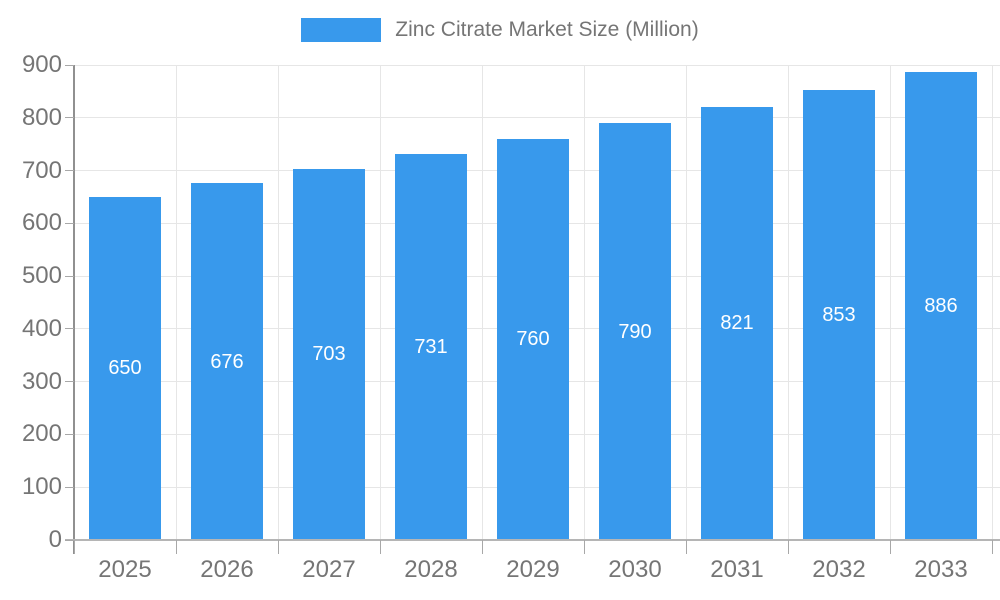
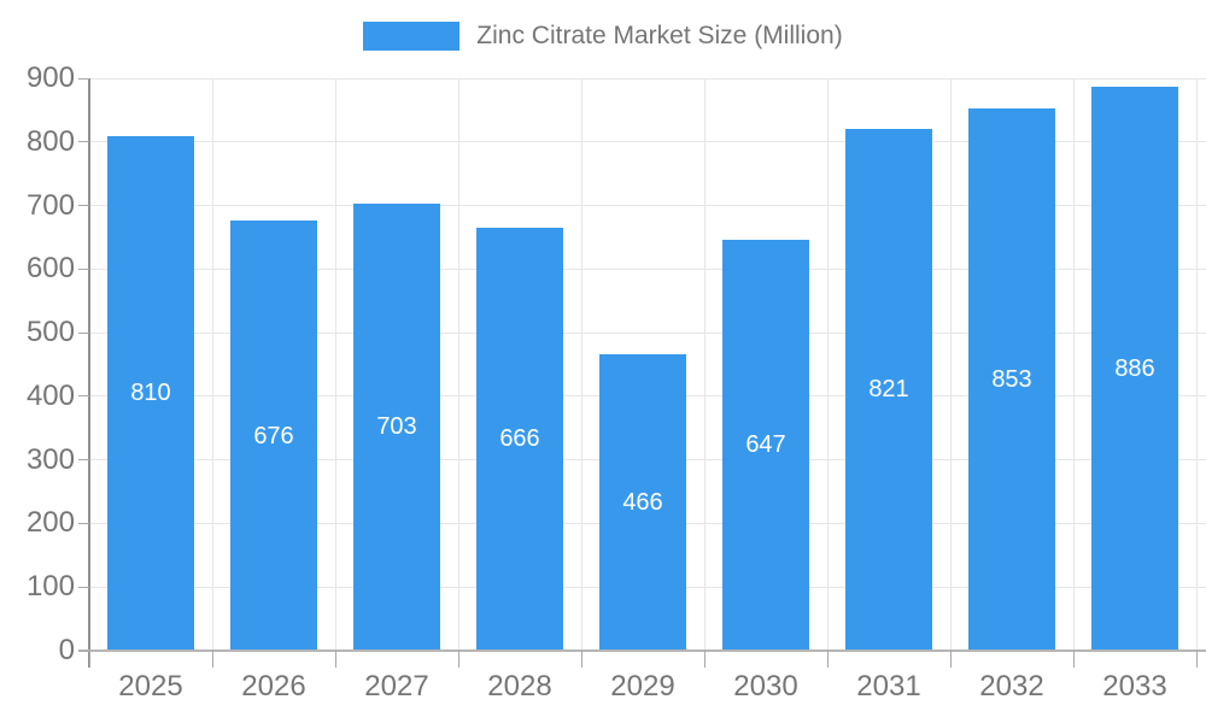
2025: 650 -> 810
2028: 731 -> 666
2029: 760 -> 466
2030: 790 -> 647
